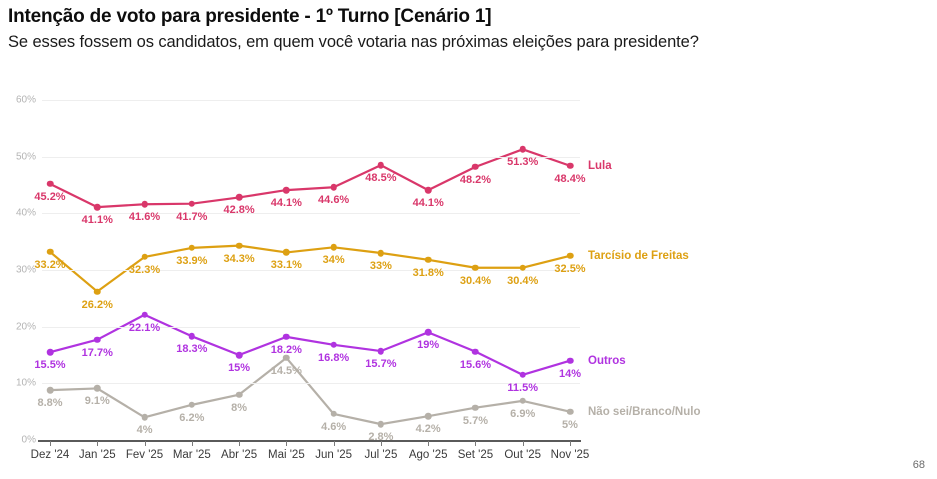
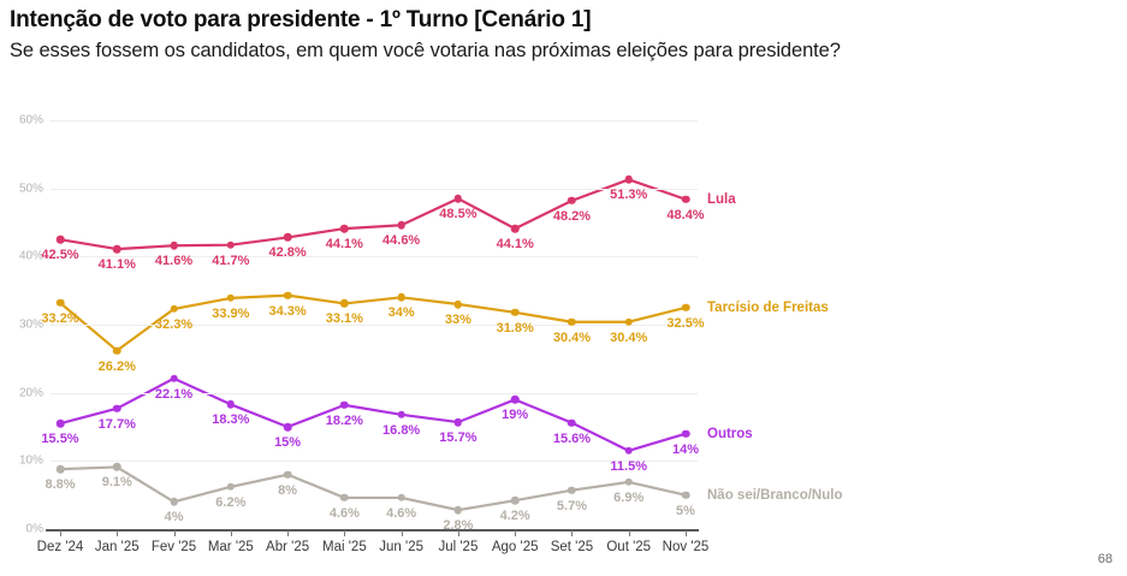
Lula/Dez '24: 45.2% -> 42.5%
Não sei/Branco/Nulo/Mai '25: 14.5% -> 4.6%
